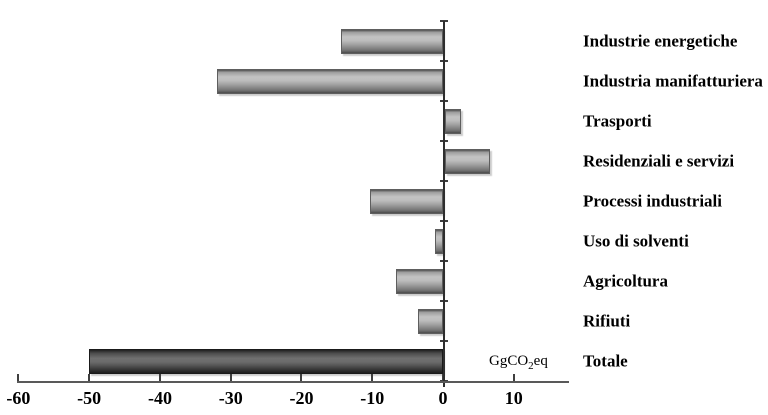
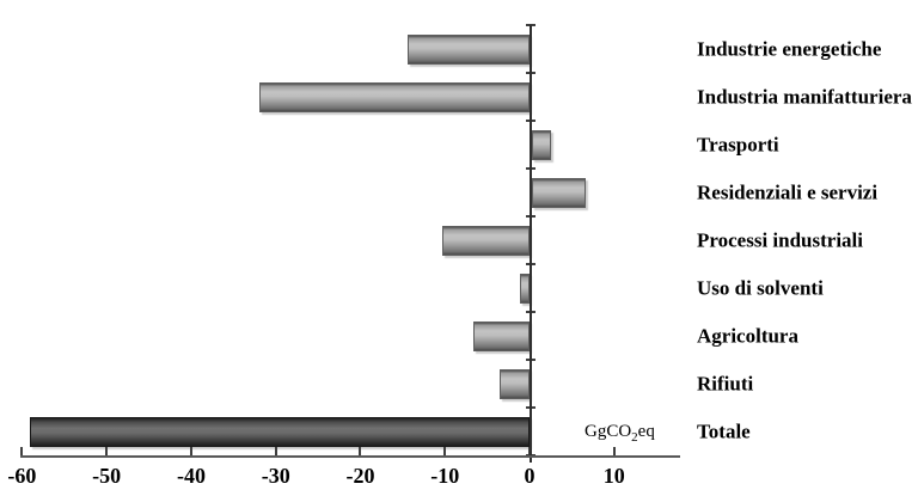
Totale: -50 -> -59
